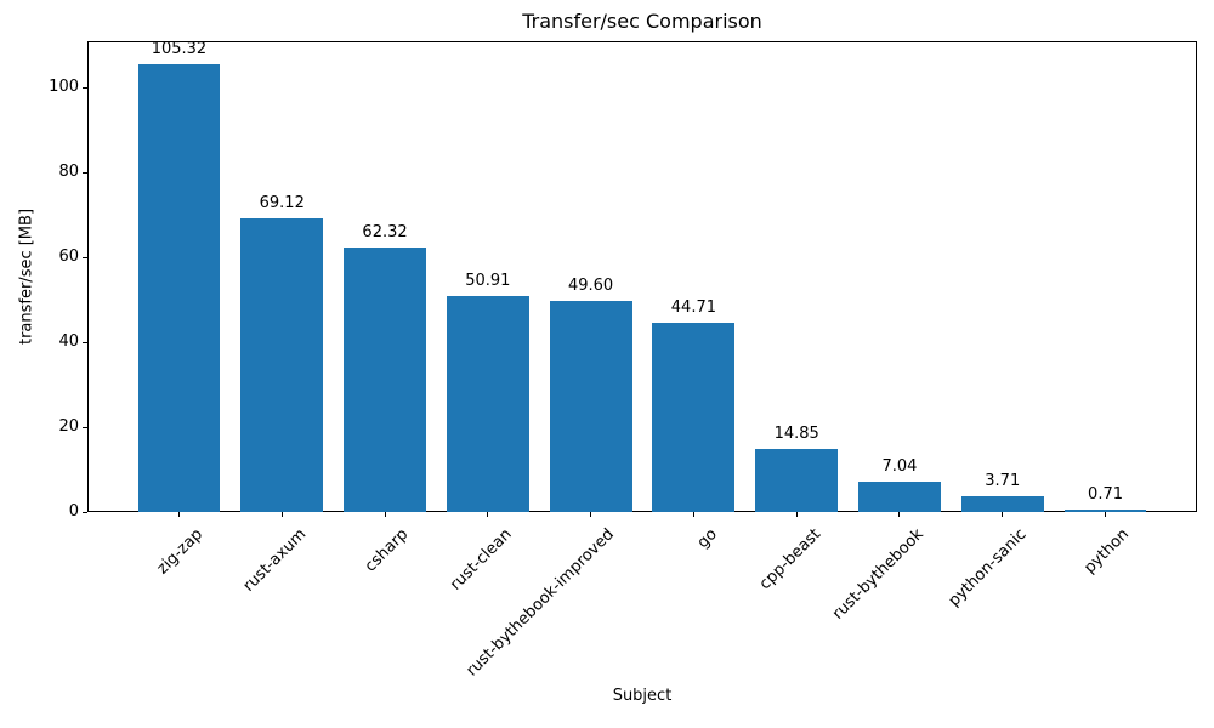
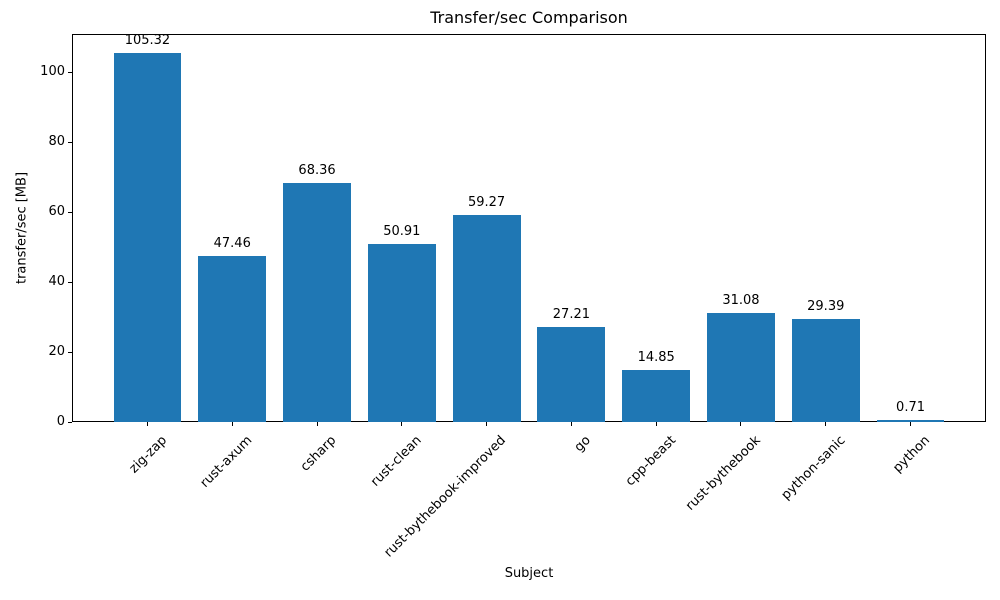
rust-axum: 69.12 -> 47.46
csharp: 62.32 -> 68.36
rust-bythebook-improved: 49.60 -> 59.27
go: 44.71 -> 27.21
rust-bythebook: 7.04 -> 31.08
python-sanic: 3.71 -> 29.39
